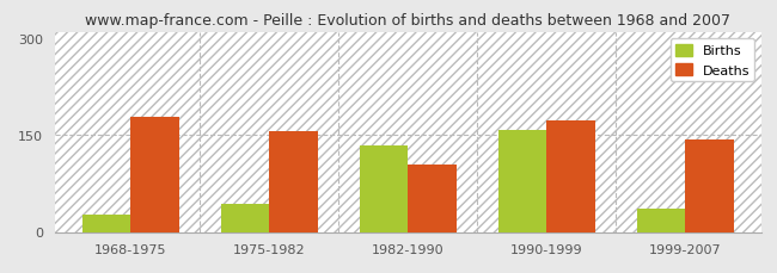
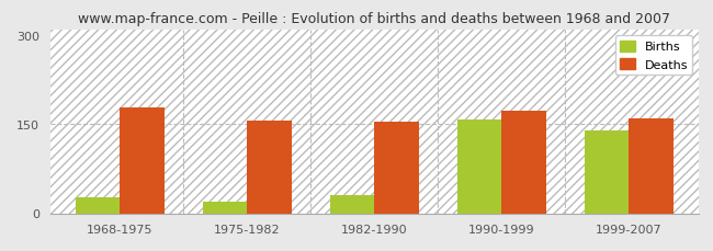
Births/1975-1982: 44 -> 19
Births/1982-1990: 134 -> 30
Deaths/1982-1990: 104 -> 155
Births/1999-2007: 36 -> 140
Deaths/1999-2007: 144 -> 160
